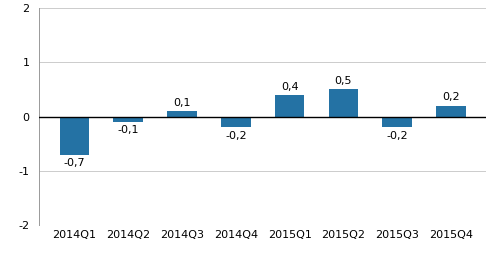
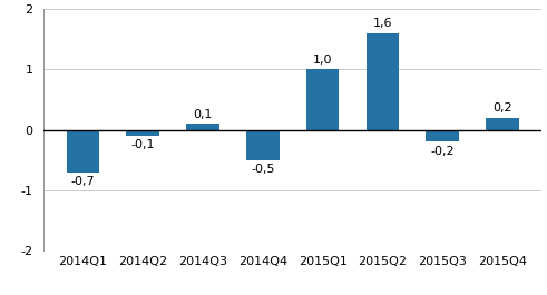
2014Q4: -0,2 -> -0,5
2015Q1: 0,4 -> 1,0
2015Q2: 0,5 -> 1,6
